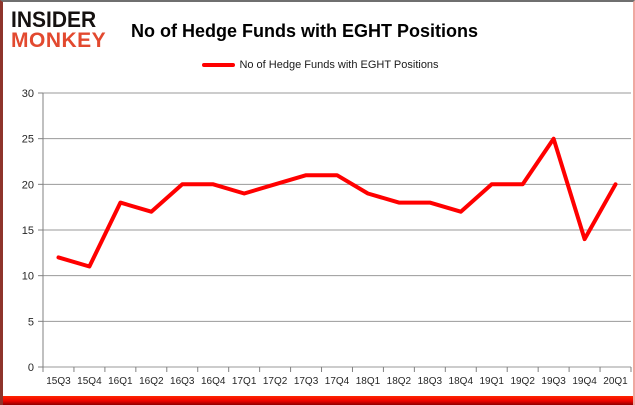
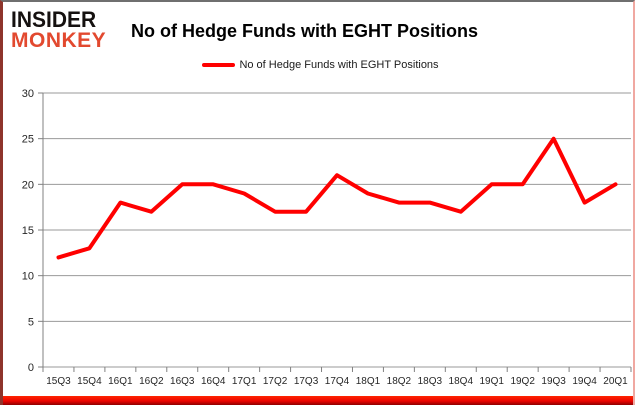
15Q4: 11 -> 13
17Q2: 20 -> 17
17Q3: 21 -> 17
19Q4: 14 -> 18
